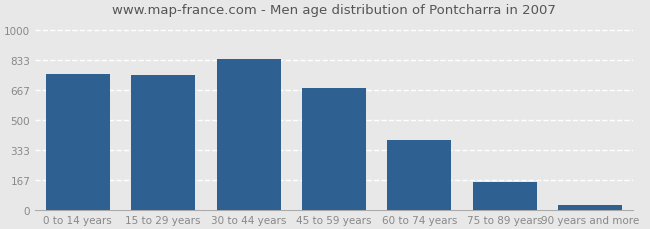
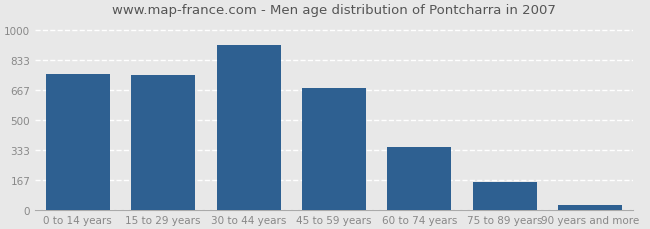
30 to 44 years: 840 -> 920
60 to 74 years: 390 -> 350
